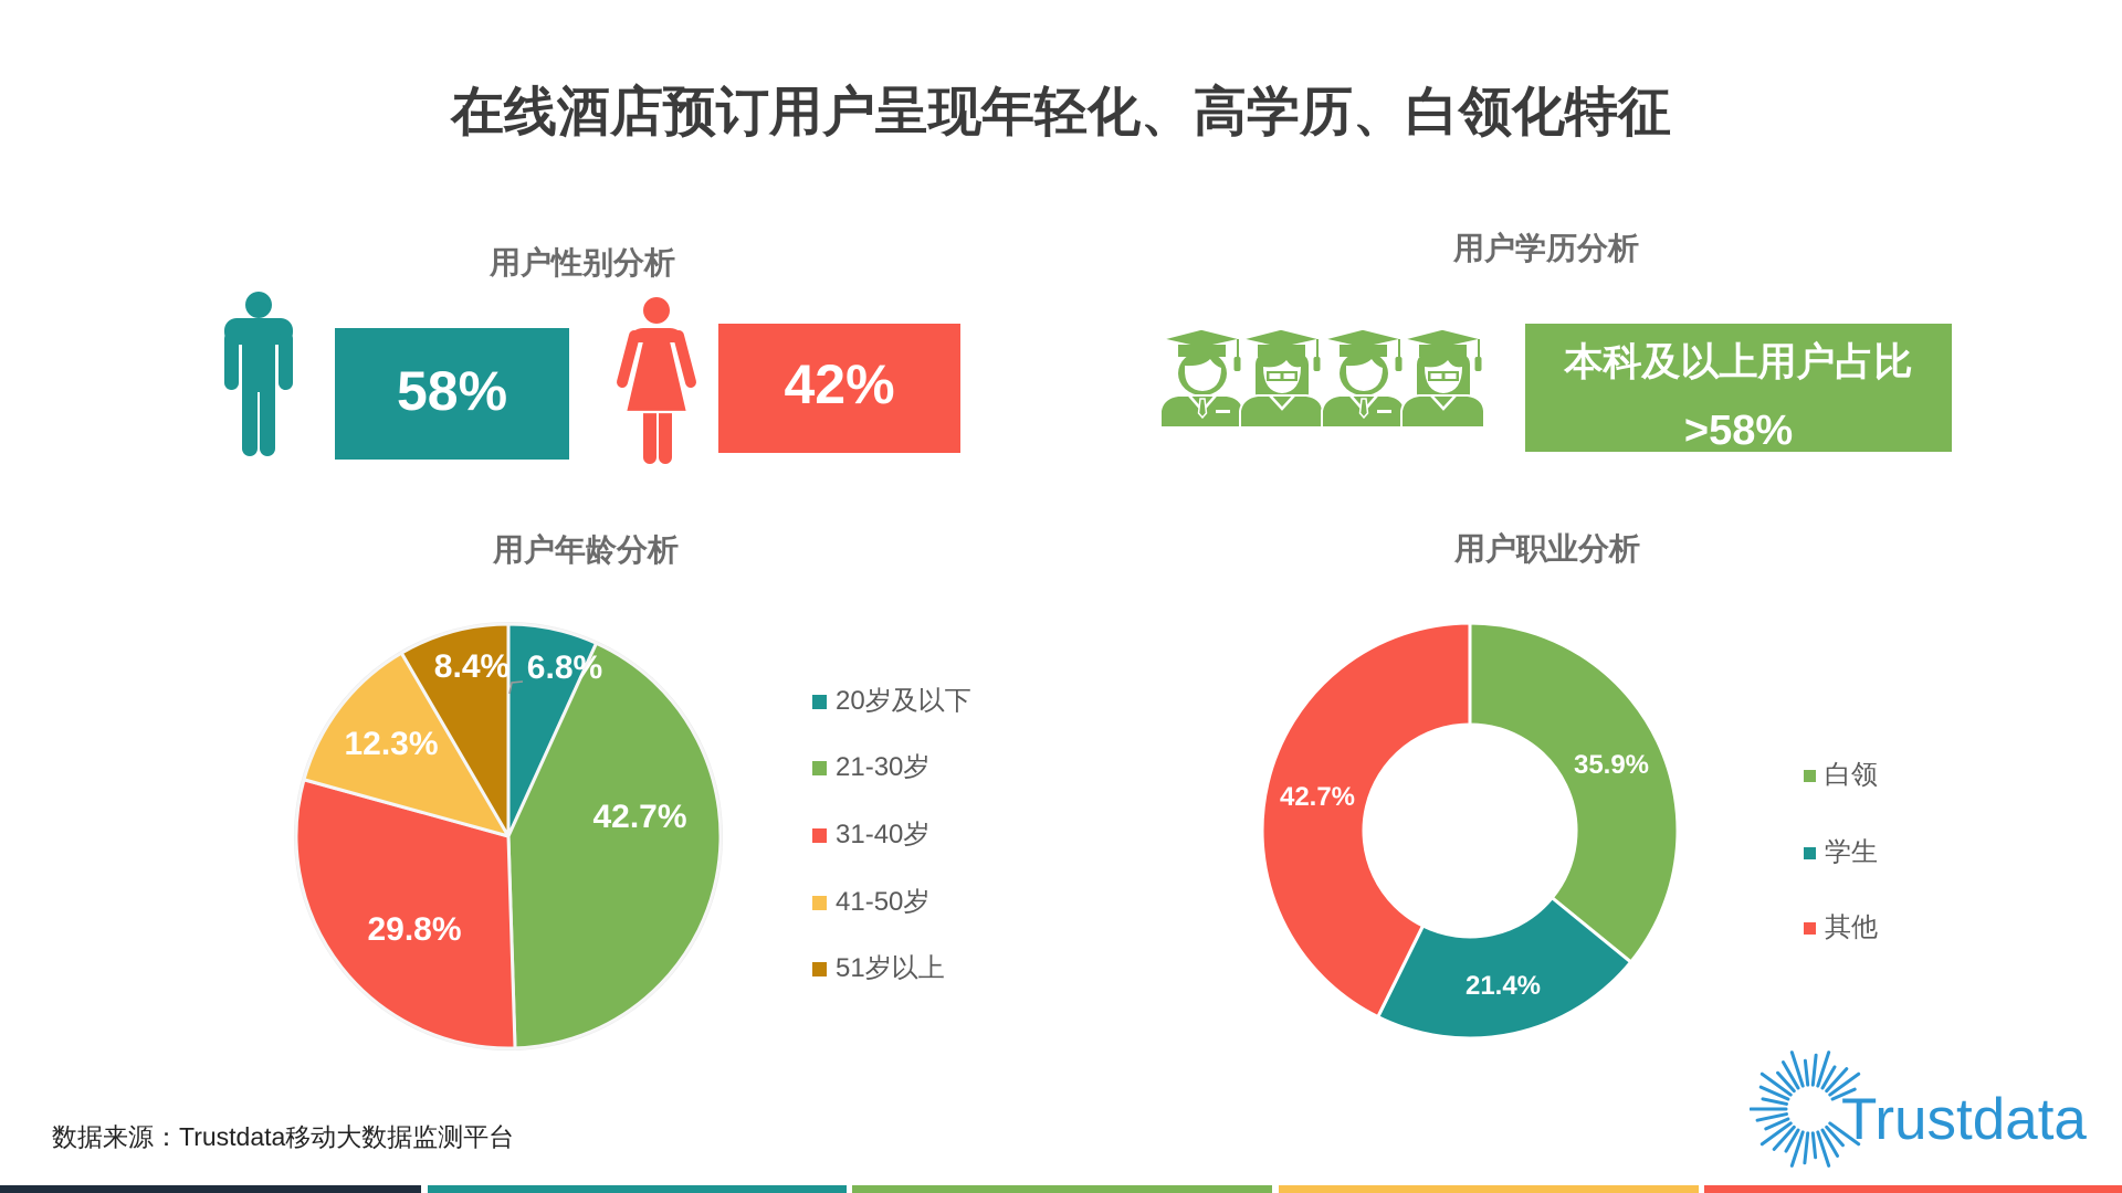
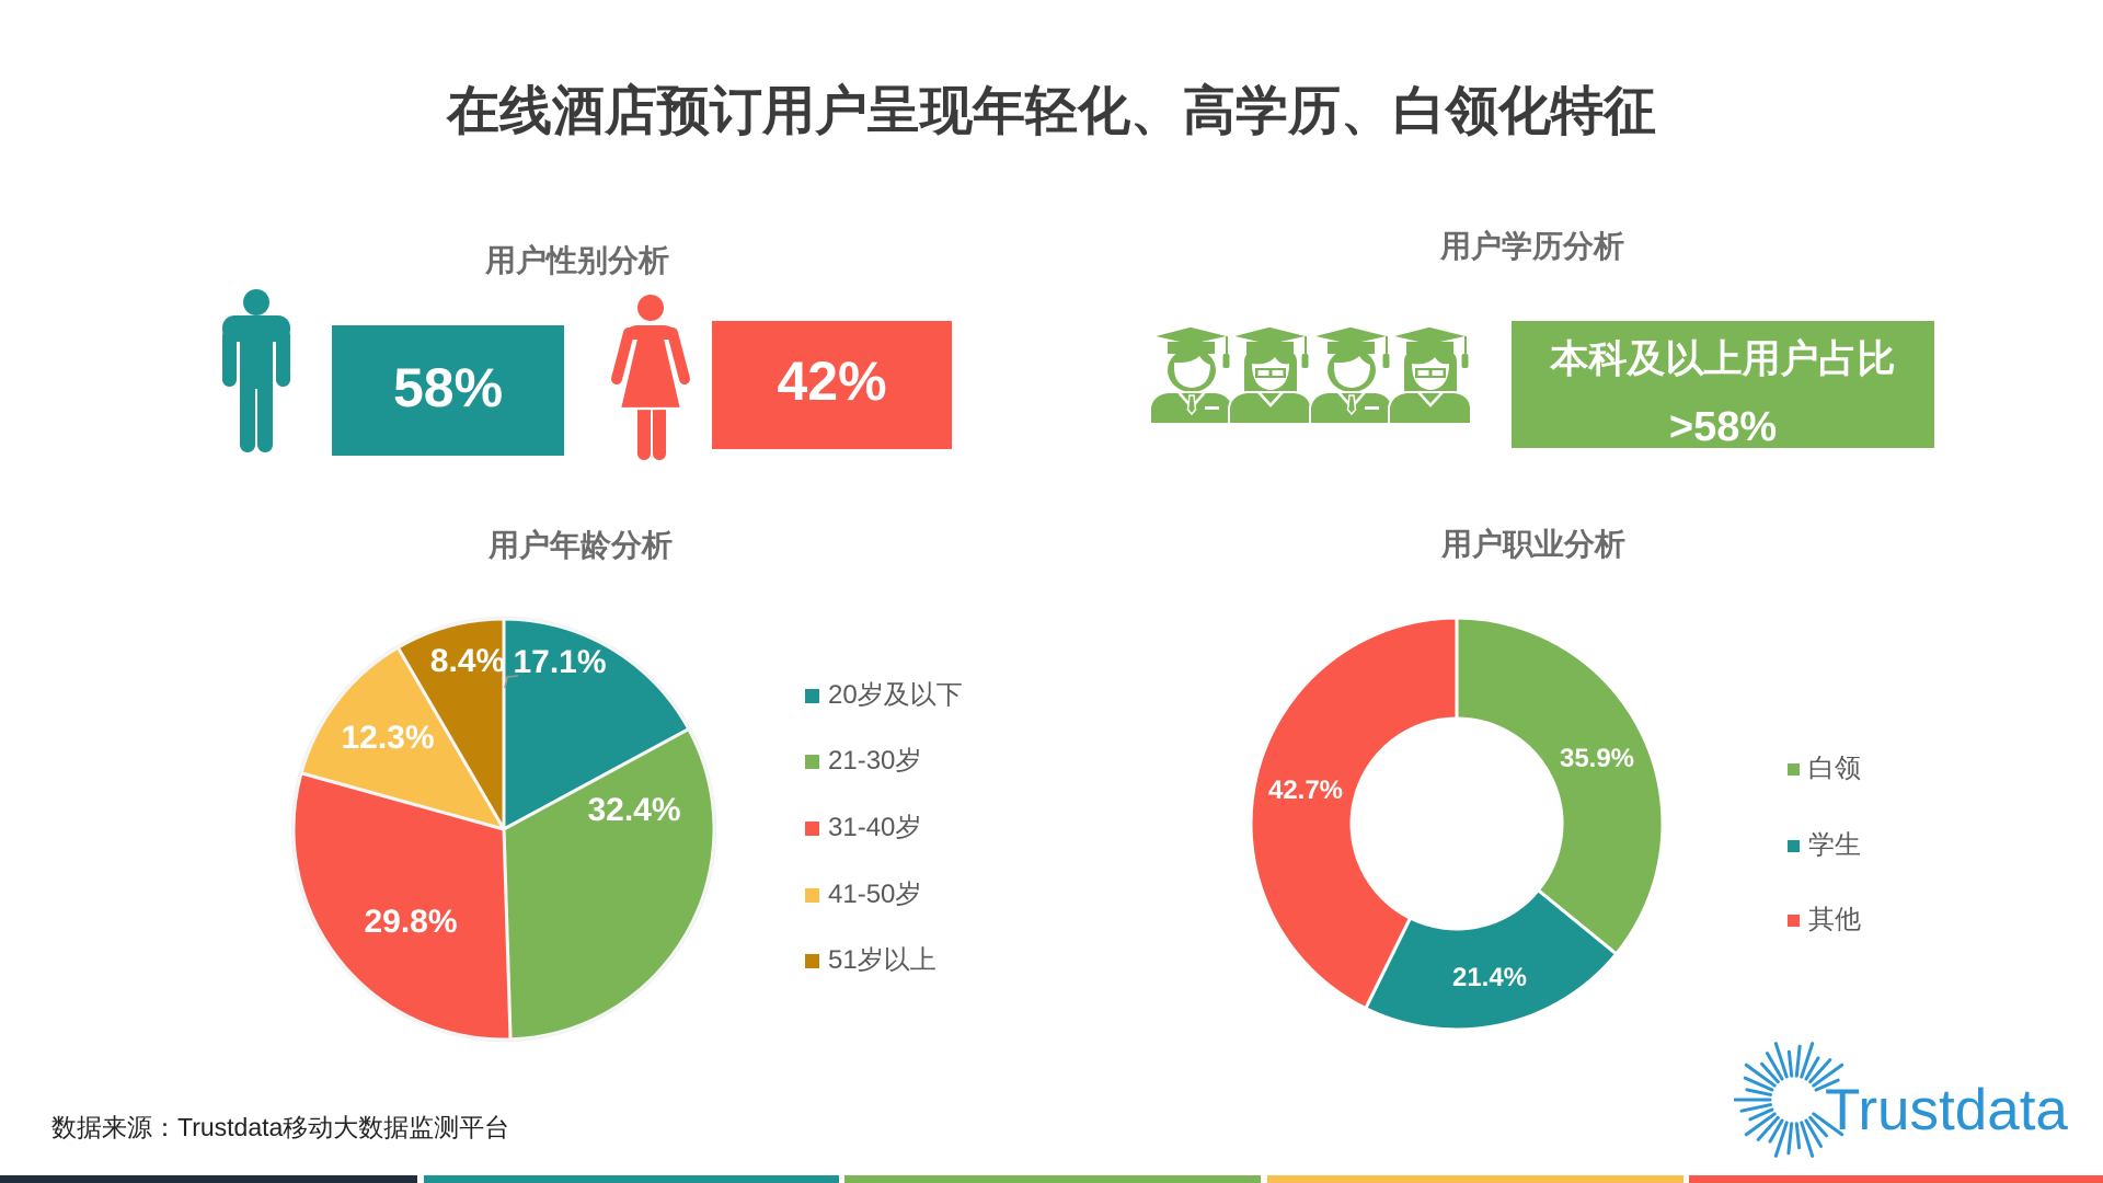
用户年龄分析/20岁及以下: 6.8% -> 17.1%
用户年龄分析/21-30岁: 42.7% -> 32.4%
